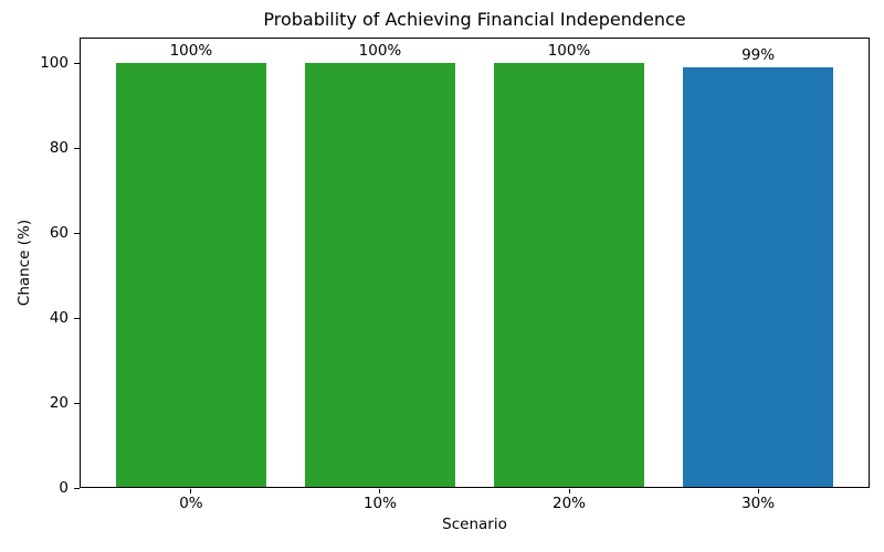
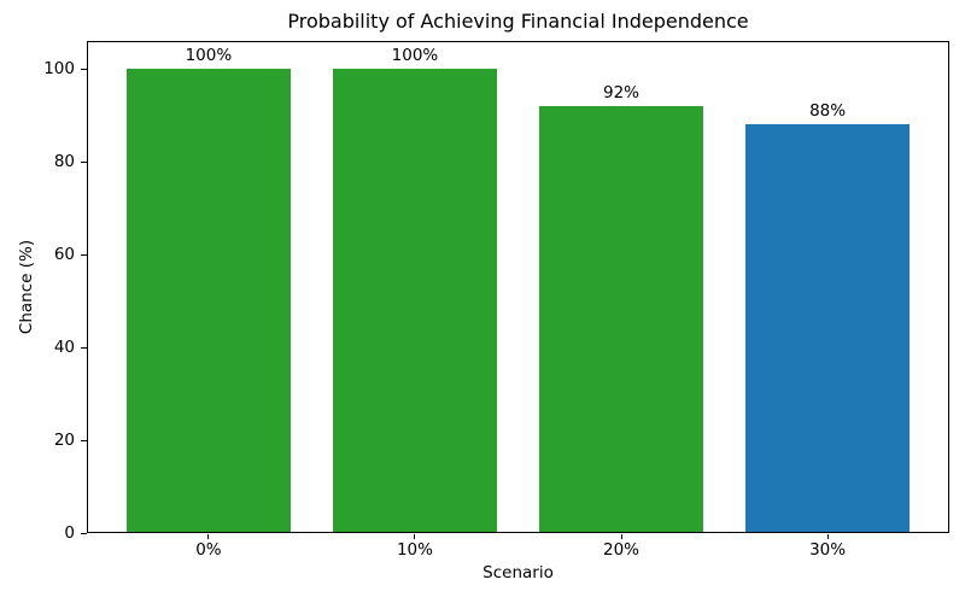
20%: 100% -> 92%
30%: 99% -> 88%
